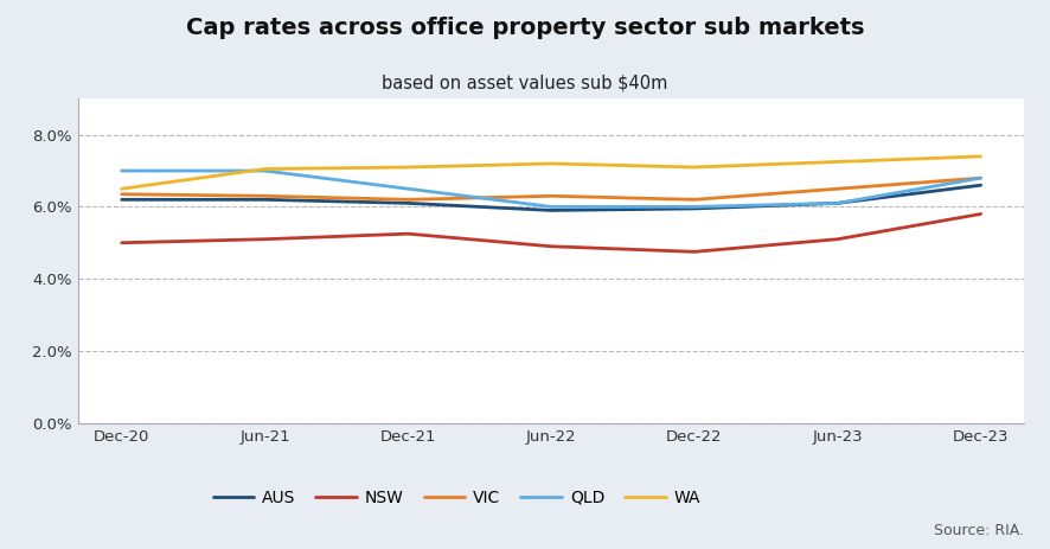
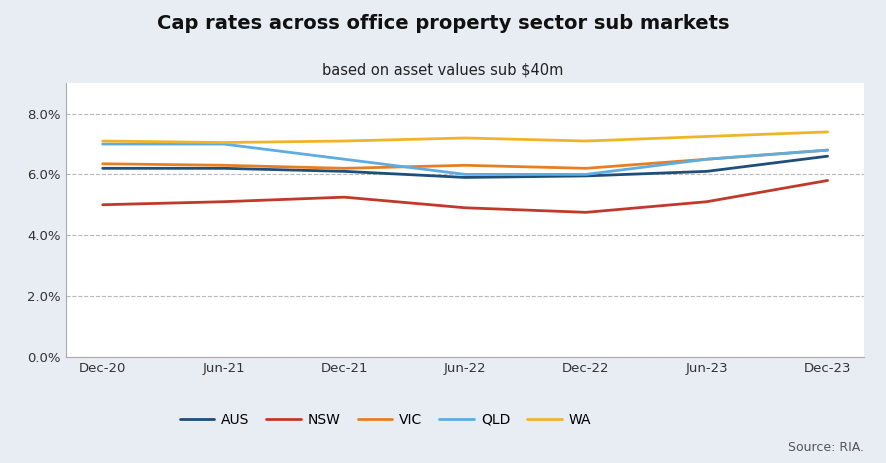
WA/Dec-20: 6.50% -> 7.10%
QLD/Jun-23: 6.1% -> 6.5%
